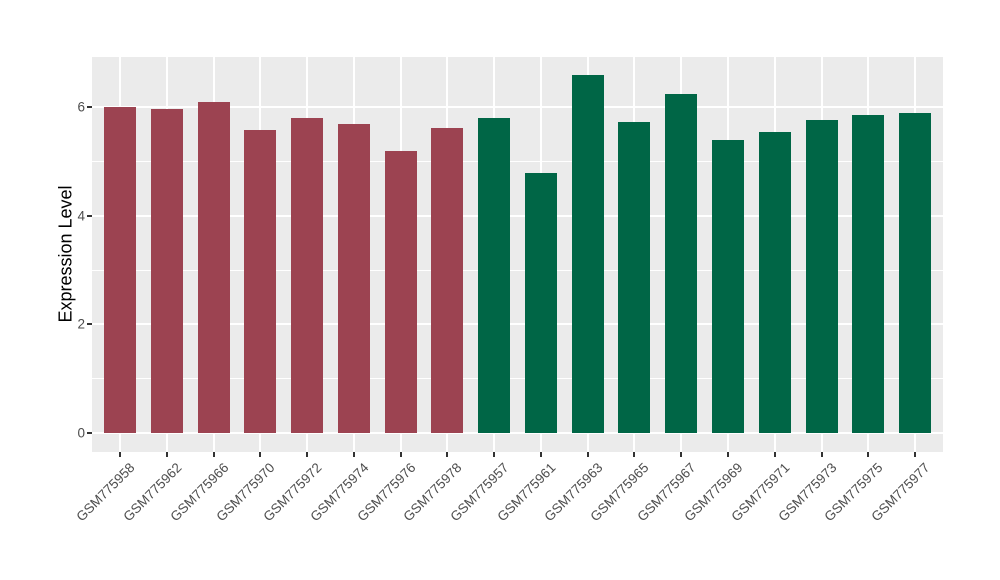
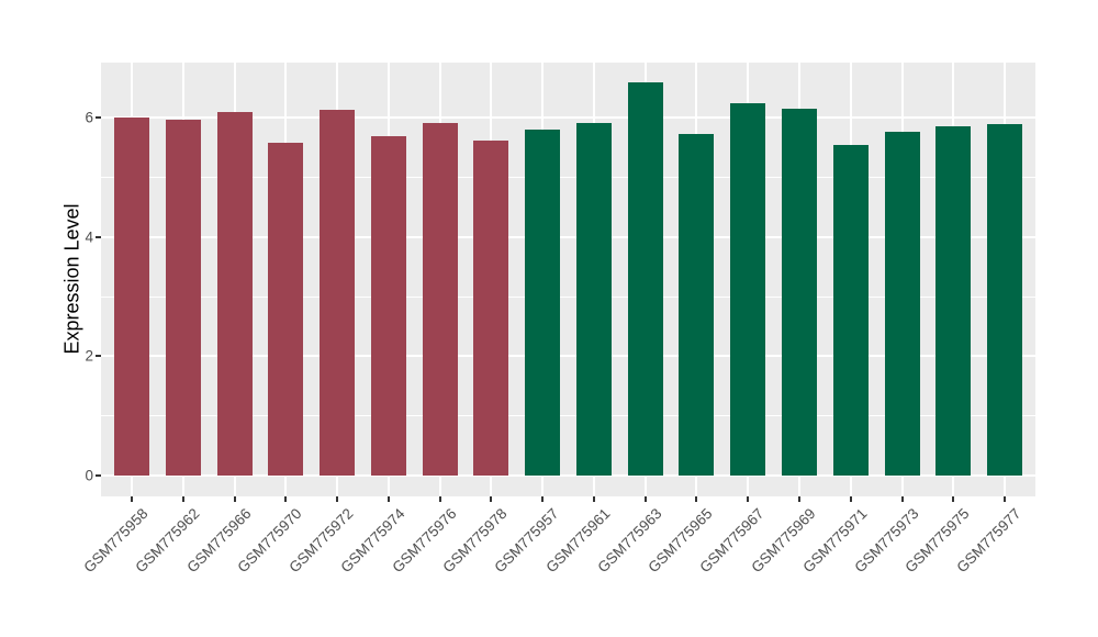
GSM775972: 5.8 -> 6.1
GSM775976: 5.2 -> 5.9
GSM775961: 4.8 -> 5.9
GSM775969: 5.4 -> 6.2
